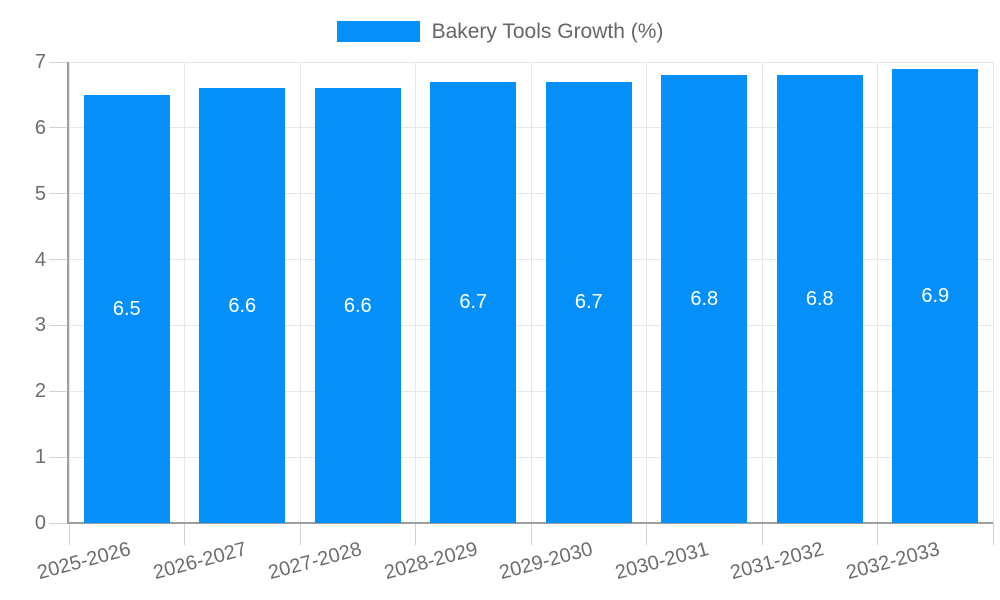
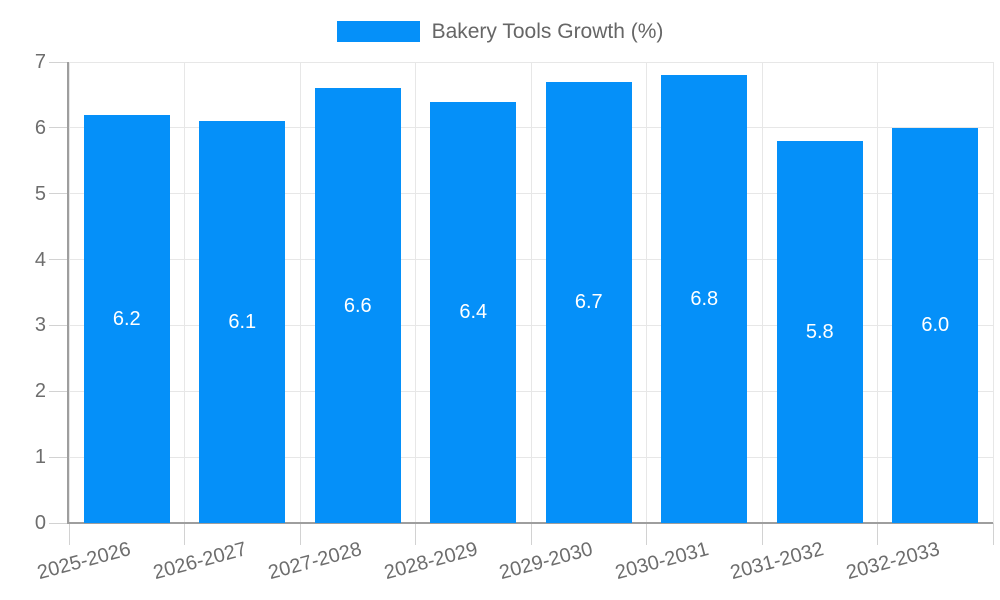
2025-2026: 6.5 -> 6.2
2026-2027: 6.6 -> 6.1
2028-2029: 6.7 -> 6.4
2031-2032: 6.8 -> 5.8
2032-2033: 6.9 -> 6.0
